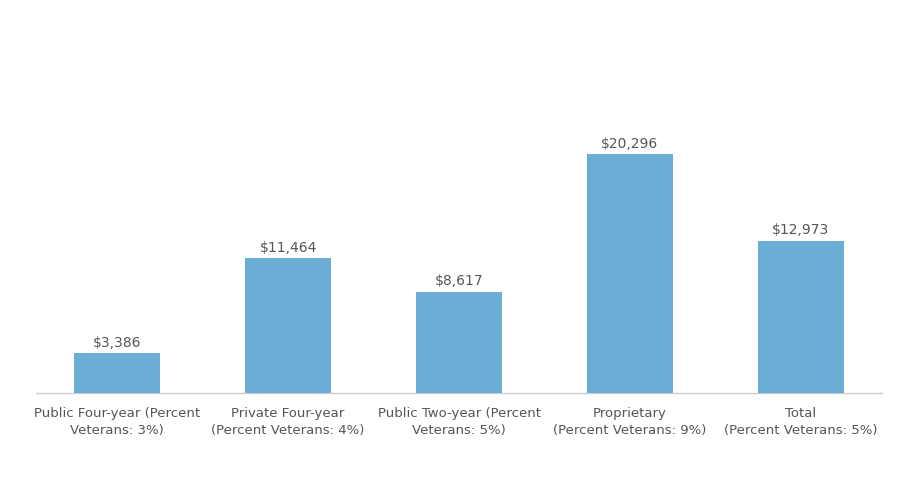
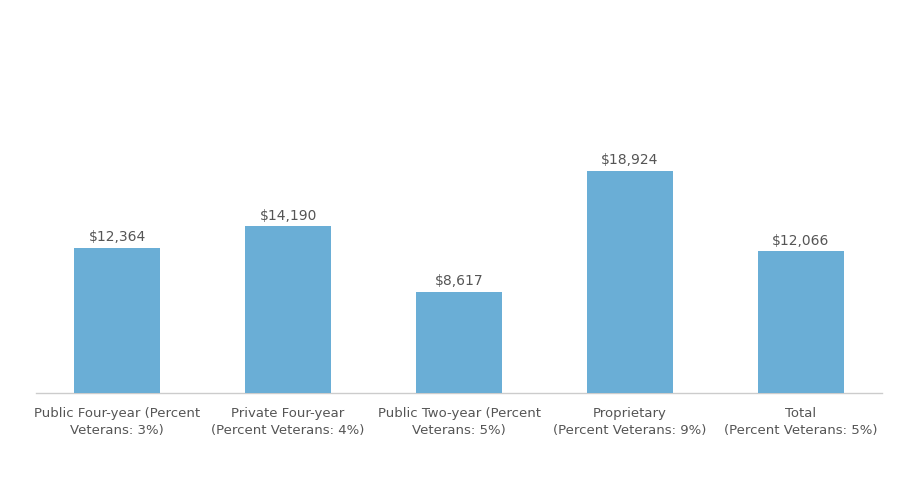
Public Four-year (Percent Veterans: 3%): $3,386 -> $12,364
Private Four-year (Percent Veterans: 4%): $11,464 -> $14,190
Proprietary (Percent Veterans: 9%): $20,296 -> $18,924
Total (Percent Veterans: 5%): $12,973 -> $12,066
